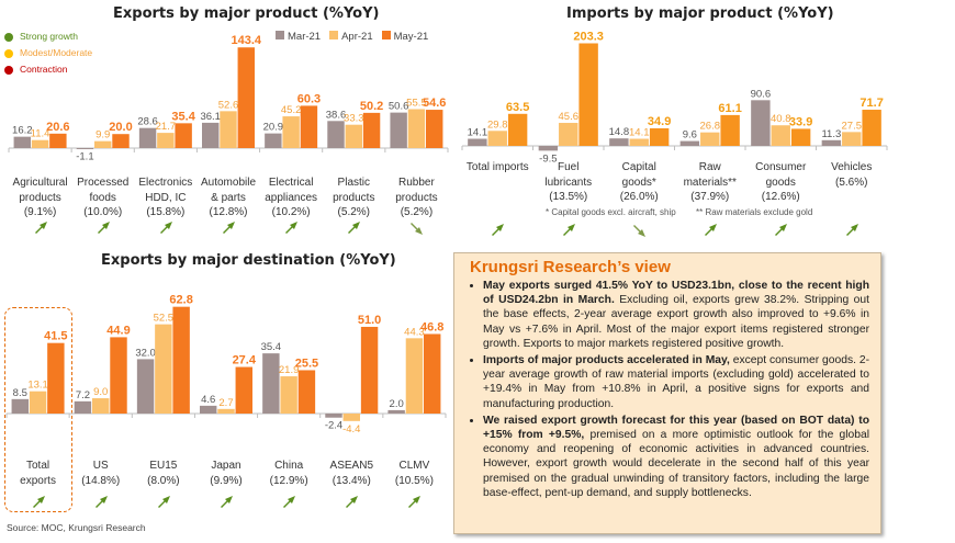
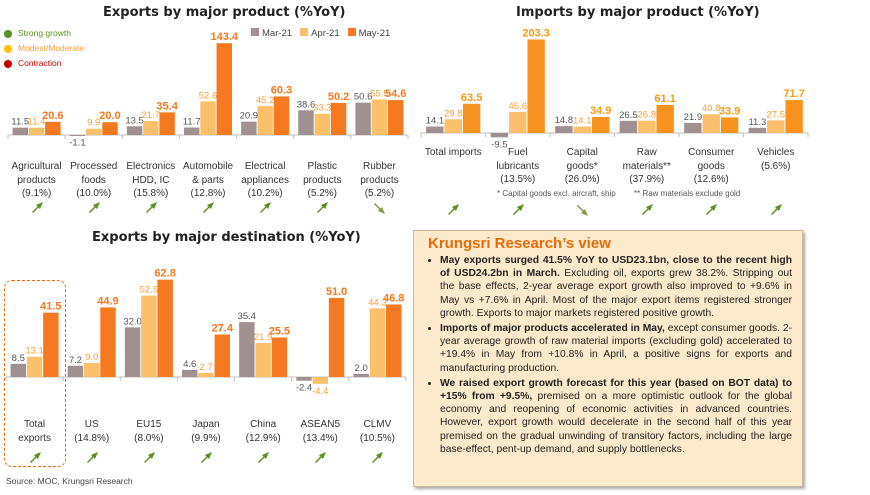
Exports by major product (%YoY)/Mar-21/Agricultural products (9.1%): 16.2 -> 11.5
Exports by major product (%YoY)/Mar-21/Electronics HDD, IC (15.8%): 28.6 -> 13.5
Exports by major product (%YoY)/Mar-21/Automobile & parts (12.8%): 36.1 -> 11.7
Imports by major product (%YoY)/Mar-21/Raw materials** (37.9%): 9.6 -> 26.5
Imports by major product (%YoY)/Mar-21/Consumer goods (12.6%): 90.6 -> 21.9
